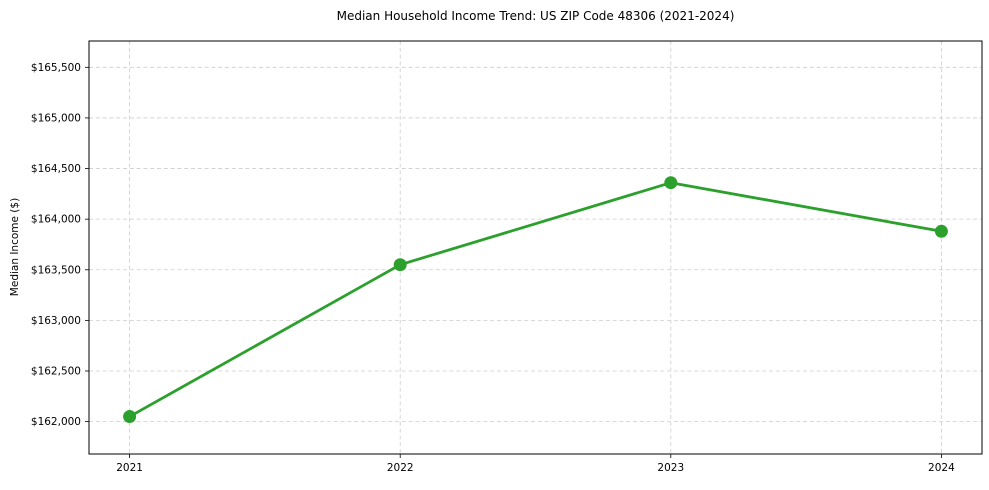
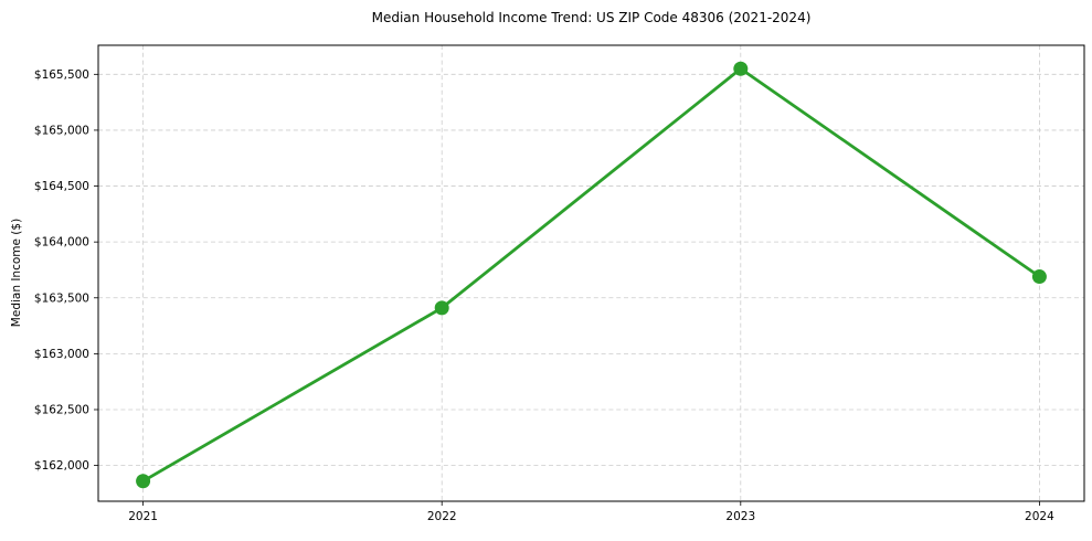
2021: $162050 -> $161860
2022: $163550 -> $163410
2023: $164360 -> $165550
2024: $163880 -> $163690
